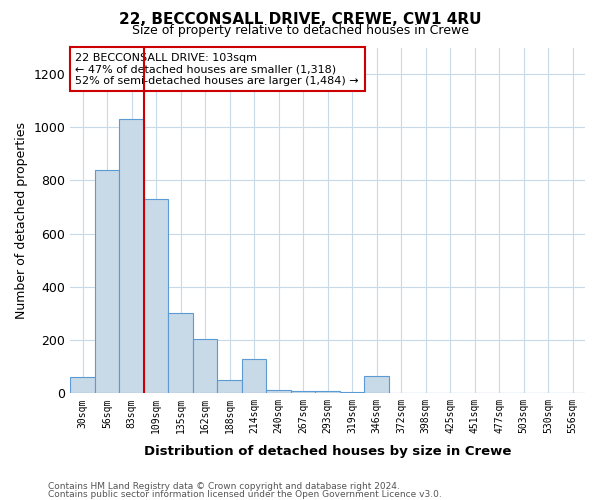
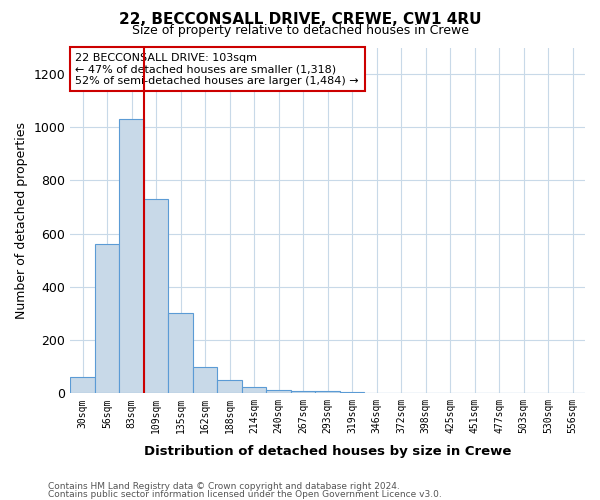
56sqm: 840 -> 560
162sqm: 205 -> 100
214sqm: 130 -> 25
346sqm: 65 -> 2
